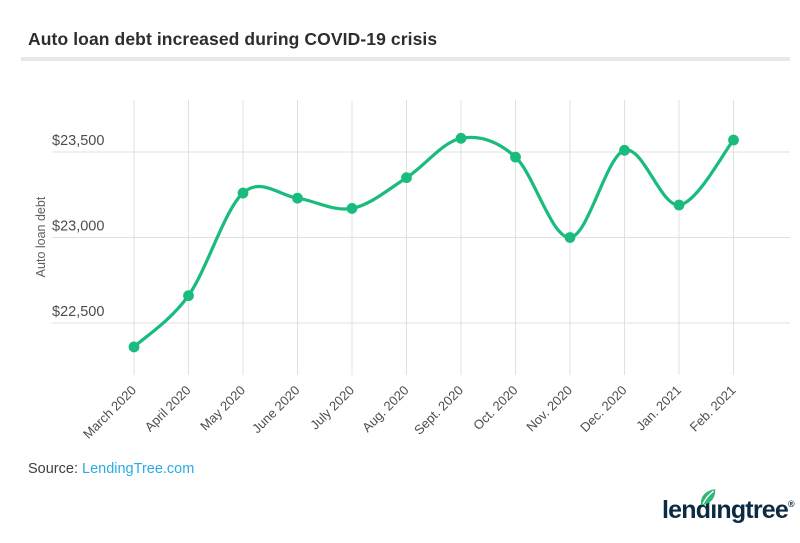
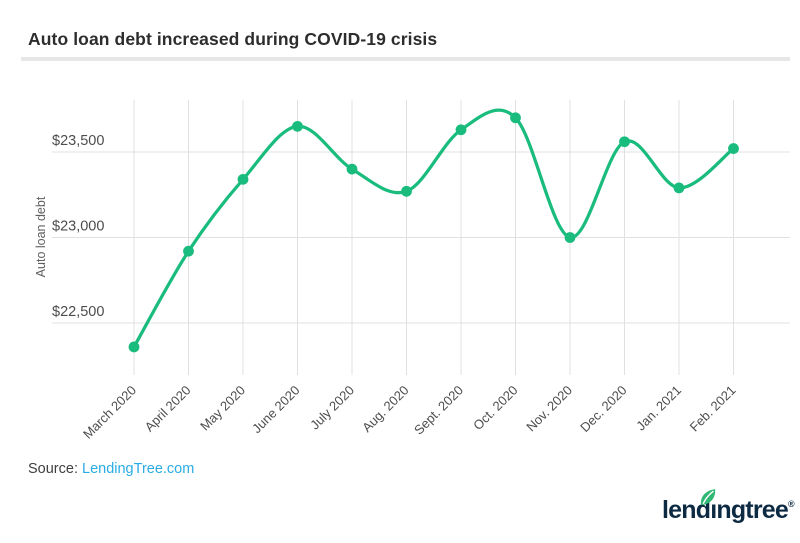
April 2020: $22660 -> $22920
May 2020: $23260 -> $23340
June 2020: $23230 -> $23650
July 2020: $23170 -> $23400
Aug. 2020: $23350 -> $23270
Sept. 2020: $23580 -> $23630
Oct. 2020: $23470 -> $23700
Dec. 2020: $23510 -> $23560
Jan. 2021: $23190 -> $23290
Feb. 2021: $23570 -> $23520
